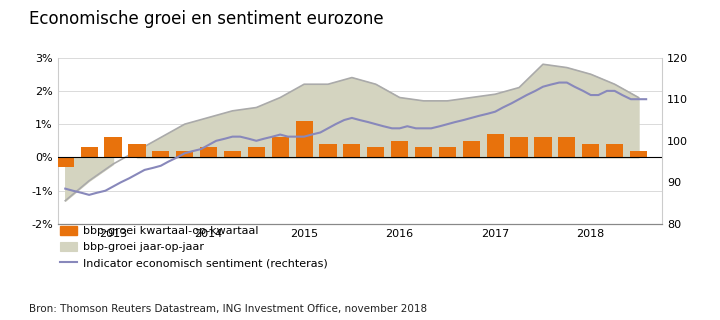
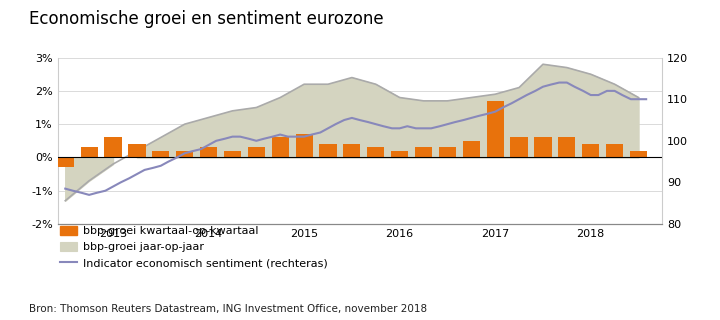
bbp-groei kwartaal-op-kwartaal/2015: 1.1% -> 0.7%
bbp-groei kwartaal-op-kwartaal/2016: 0.5% -> 0.2%
bbp-groei kwartaal-op-kwartaal/2017: 0.7% -> 1.7%
